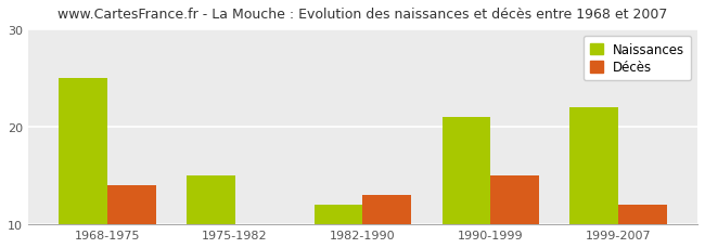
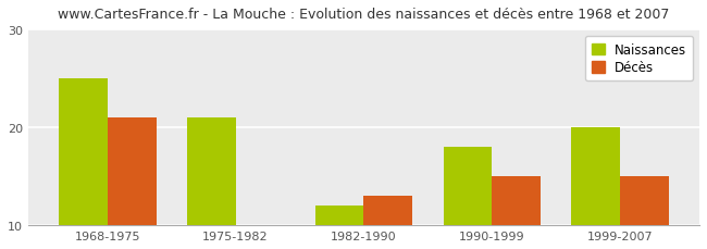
Décès/1968-1975: 14.0 -> 21.0
Naissances/1975-1982: 15 -> 21
Naissances/1990-1999: 21 -> 18
Naissances/1999-2007: 22 -> 20
Décès/1999-2007: 12.0 -> 15.0
